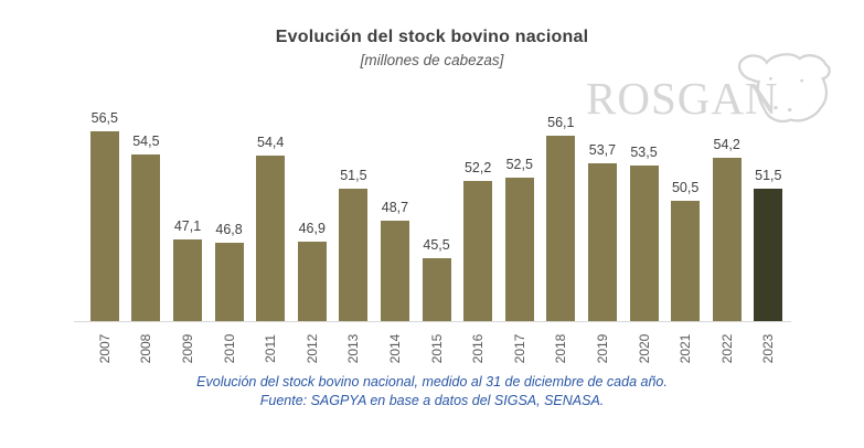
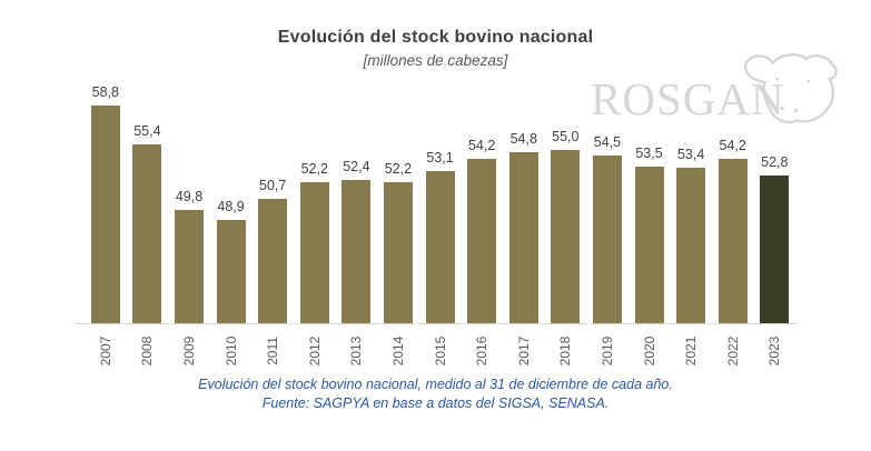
2007: 56,5 -> 58,8
2008: 54,5 -> 55,4
2009: 47,1 -> 49,8
2010: 46,8 -> 48,9
2011: 54,4 -> 50,7
2012: 46,9 -> 52,2
2013: 51,5 -> 52,4
2014: 48,7 -> 52,2
2015: 45,5 -> 53,1
2016: 52,2 -> 54,2
2017: 52,5 -> 54,8
2018: 56,1 -> 55,0
2019: 53,7 -> 54,5
2021: 50,5 -> 53,4
2023: 51,5 -> 52,8
